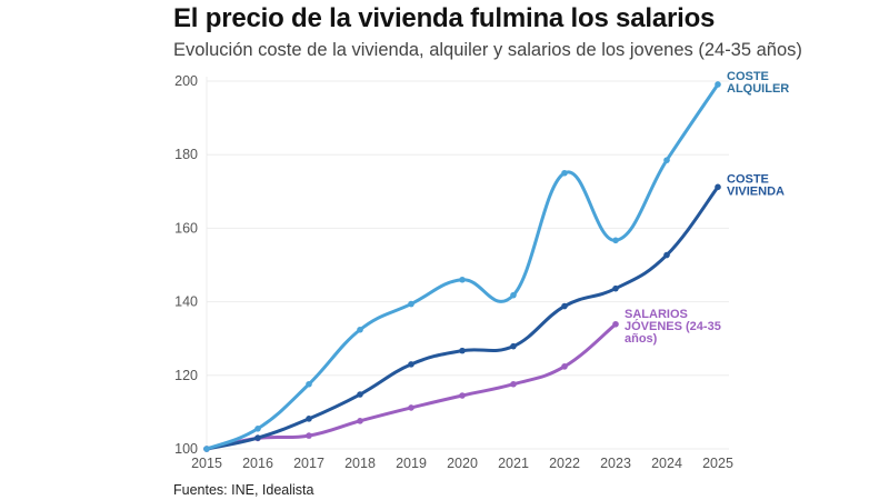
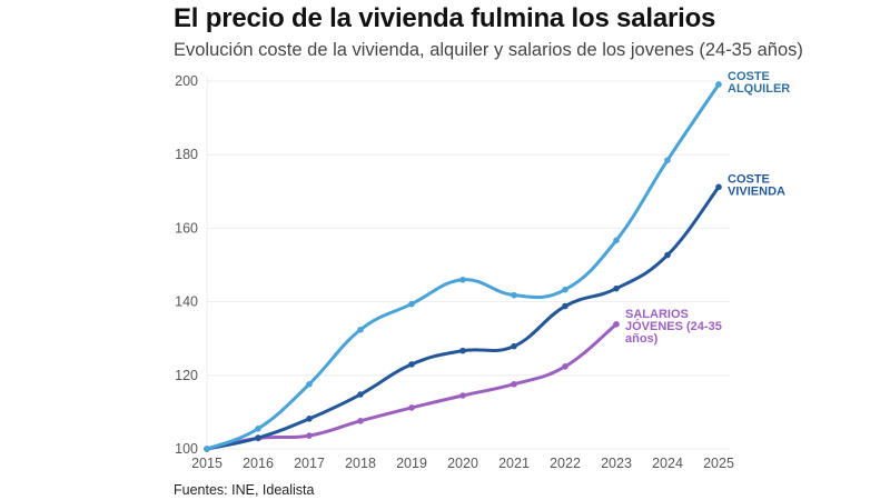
COSTE ALQUILER/2022: 175 -> 143
